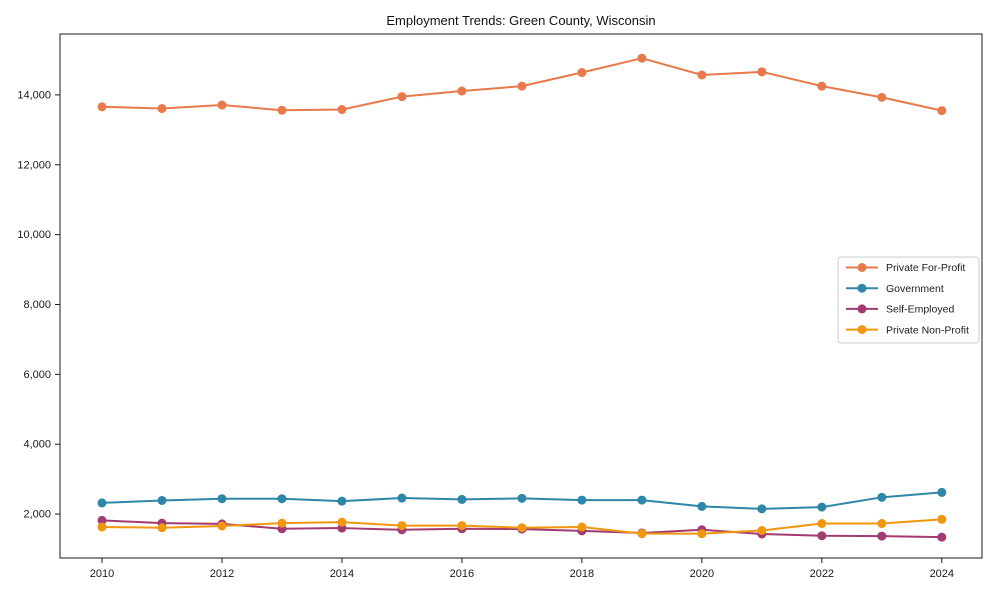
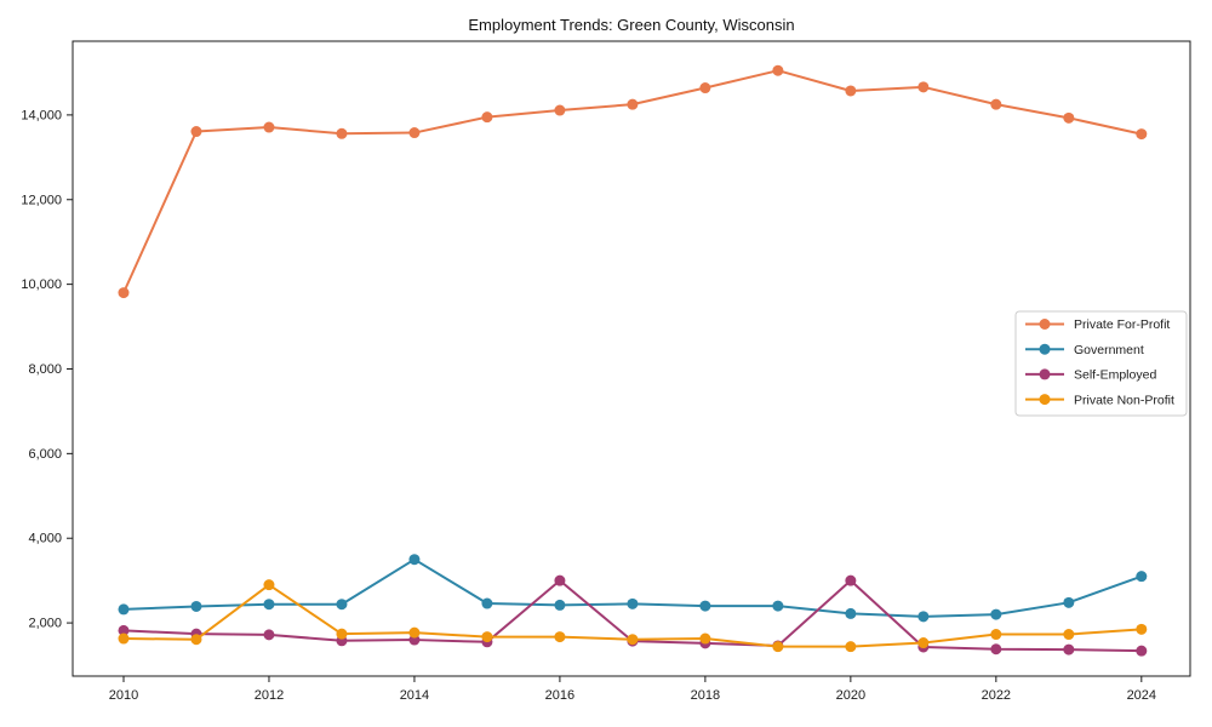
Private For-Profit/2010: 13700 -> 9800
Private Non-Profit/2012: 1700 -> 2900
Government/2014: 2400 -> 3500
Self-Employed/2016: 1600 -> 3000
Self-Employed/2020: 1600 -> 3000
Government/2024: 2600 -> 3100
